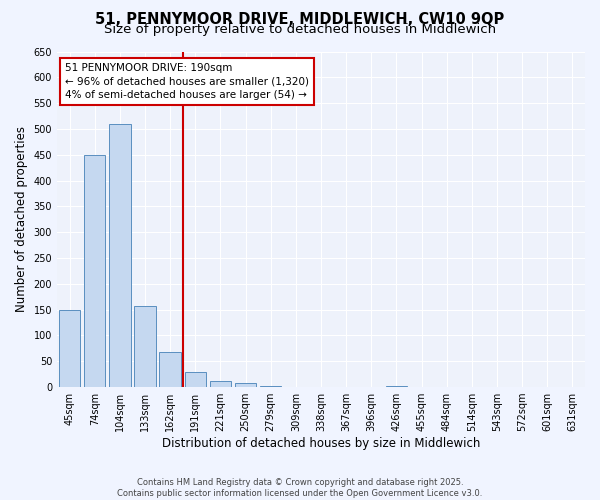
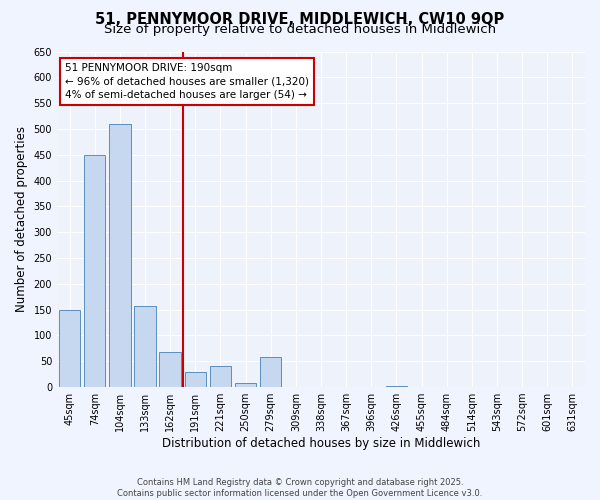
221sqm: 12 -> 40
279sqm: 3 -> 58
